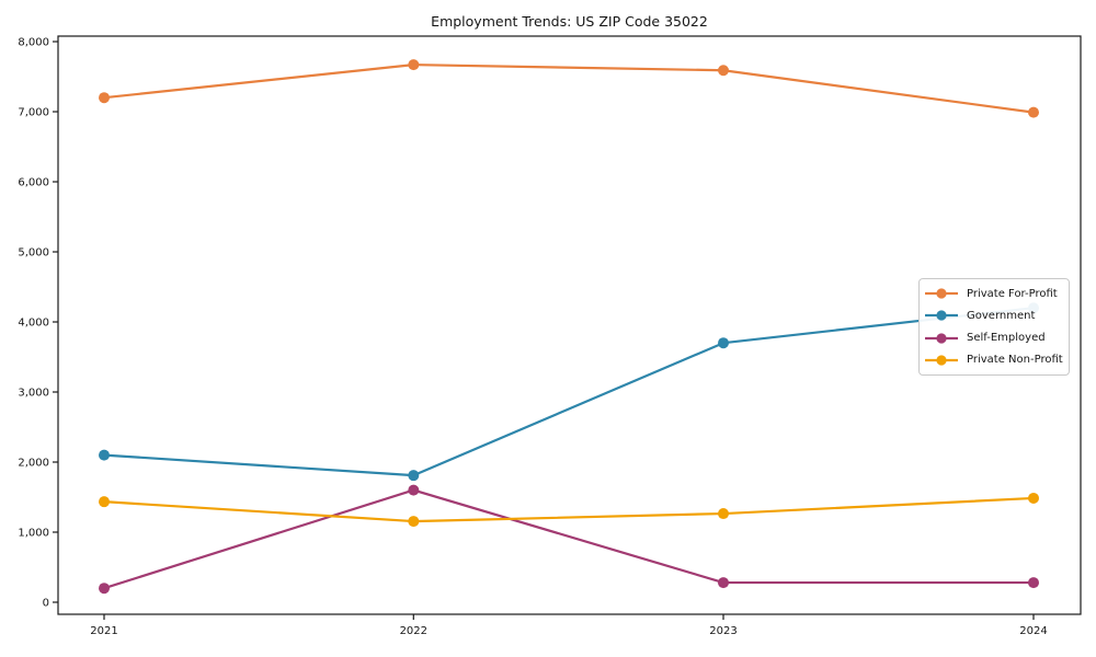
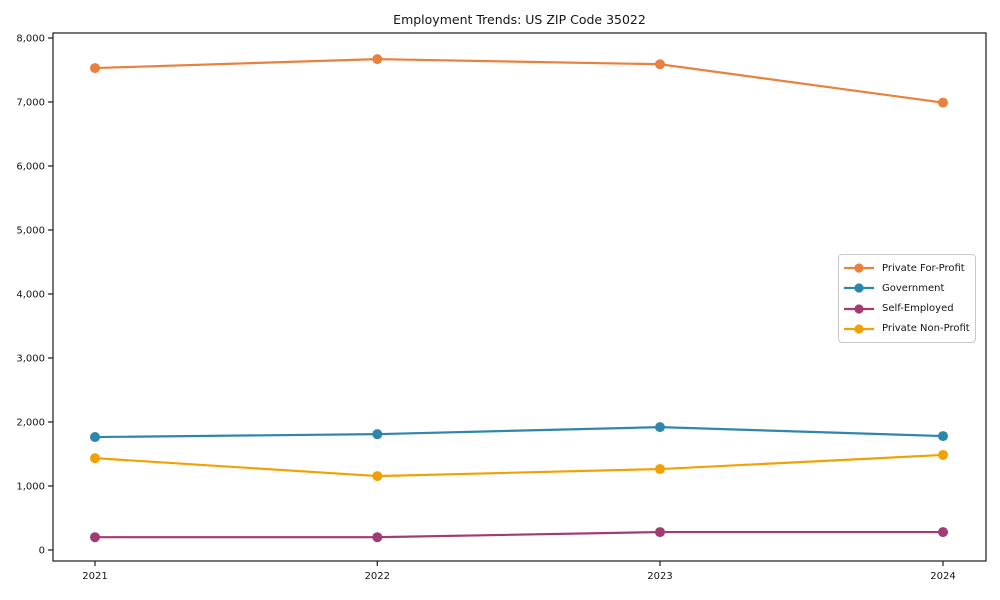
Private For-Profit/2021: 7200 -> 7500
Government/2021: 2100 -> 1800
Self-Employed/2022: 1600 -> 200
Government/2023: 3700 -> 1900
Government/2024: 4200 -> 1800
